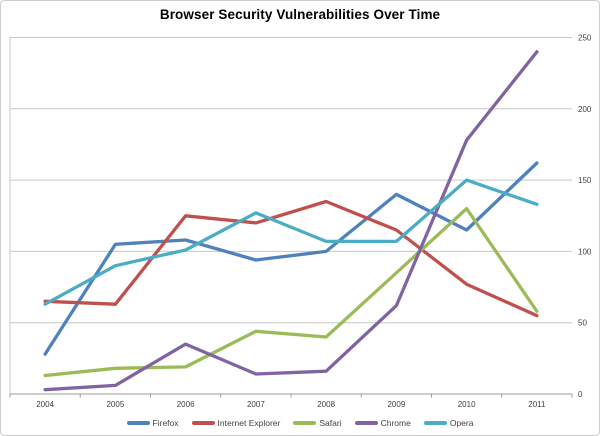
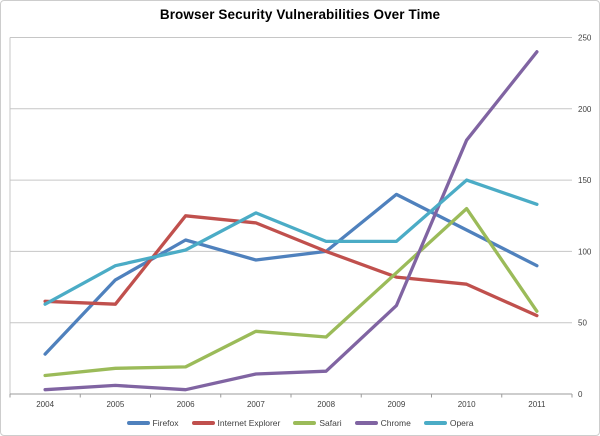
Firefox/2005: 105 -> 80
Chrome/2006: 35 -> 3
Internet Explorer/2008: 135 -> 100
Internet Explorer/2009: 115 -> 82
Firefox/2011: 162 -> 90
